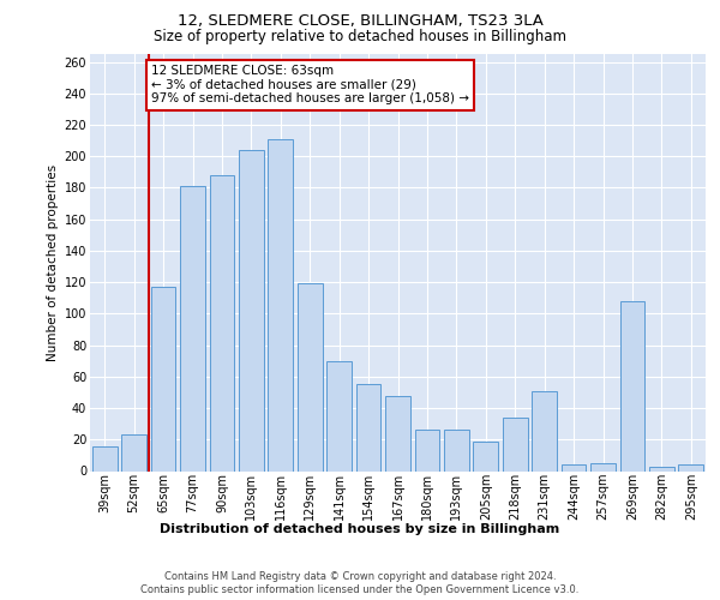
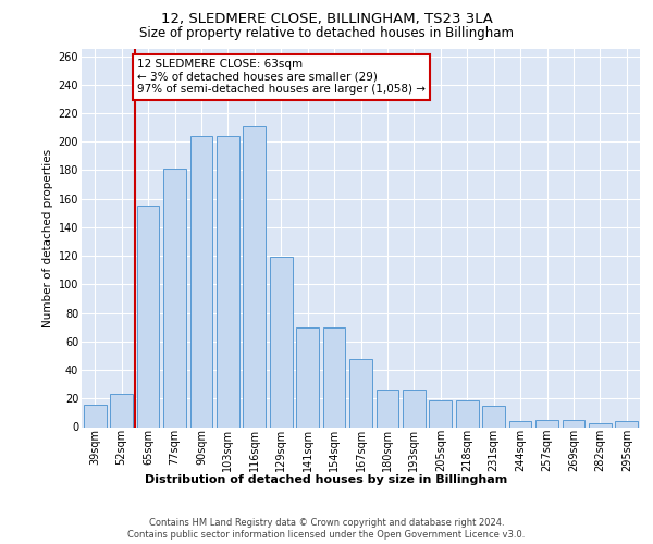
65sqm: 117 -> 155
90sqm: 188 -> 204
154sqm: 55 -> 70
218sqm: 34 -> 19
231sqm: 51 -> 15
269sqm: 108 -> 5
